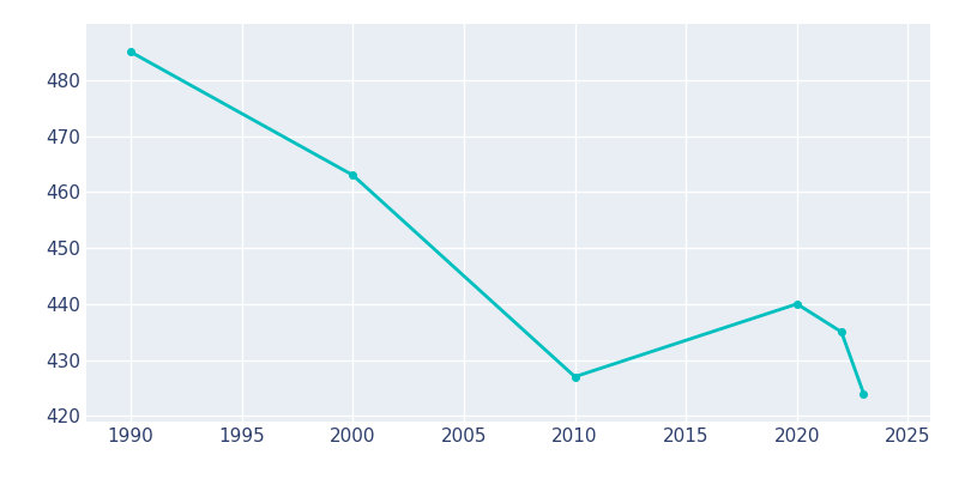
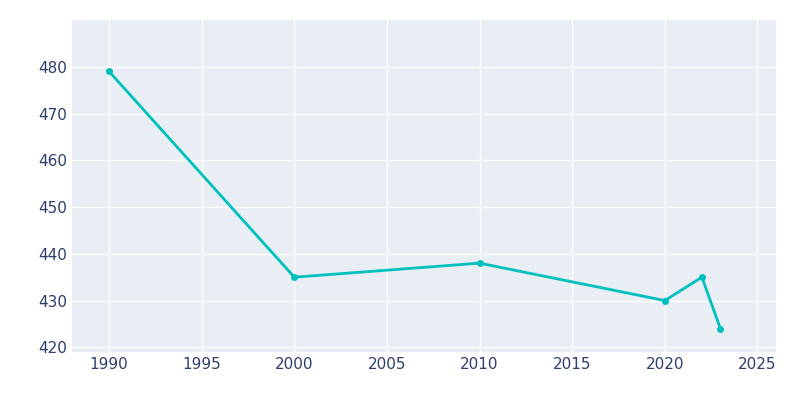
1990: 485 -> 479
2000: 463 -> 435
2010: 427 -> 438
2020: 440 -> 430
